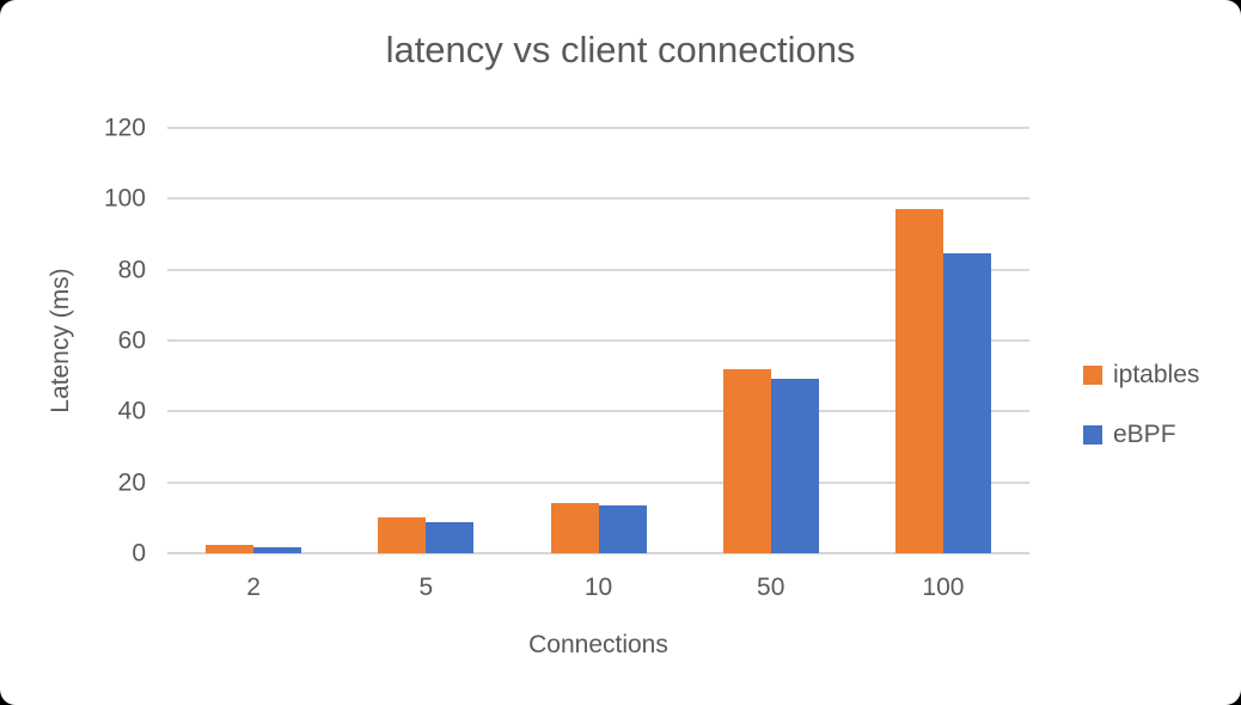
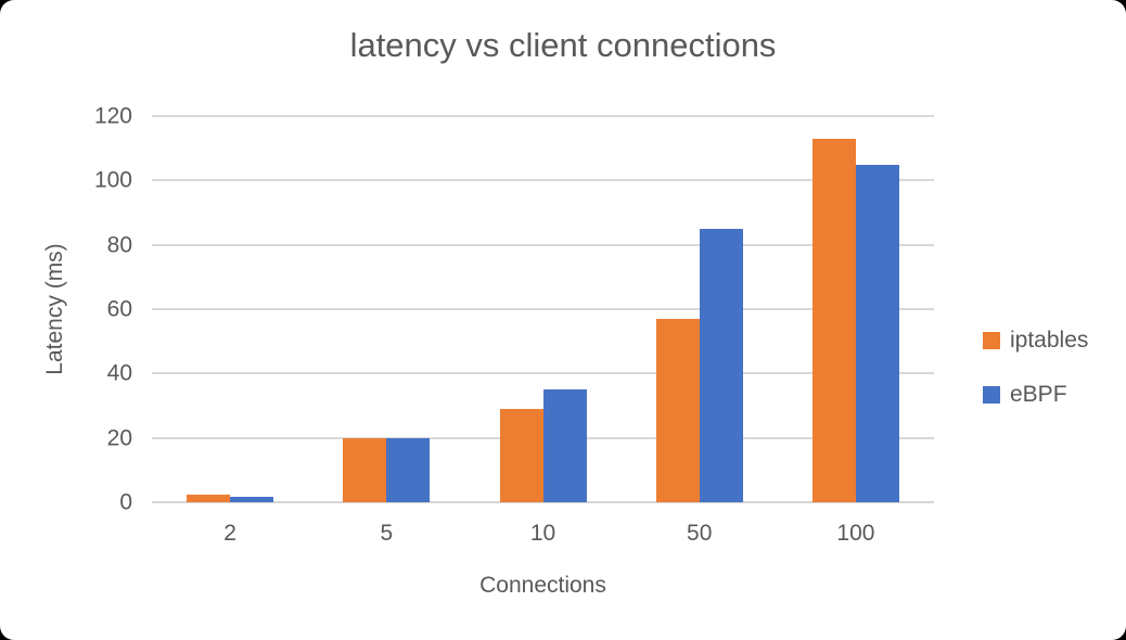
iptables/5: 10 -> 20
eBPF/5: 9 -> 20
iptables/10: 14 -> 29
eBPF/10: 13 -> 35
iptables/50: 52 -> 57
eBPF/50: 49 -> 85
iptables/100: 97 -> 113
eBPF/100: 84 -> 105
